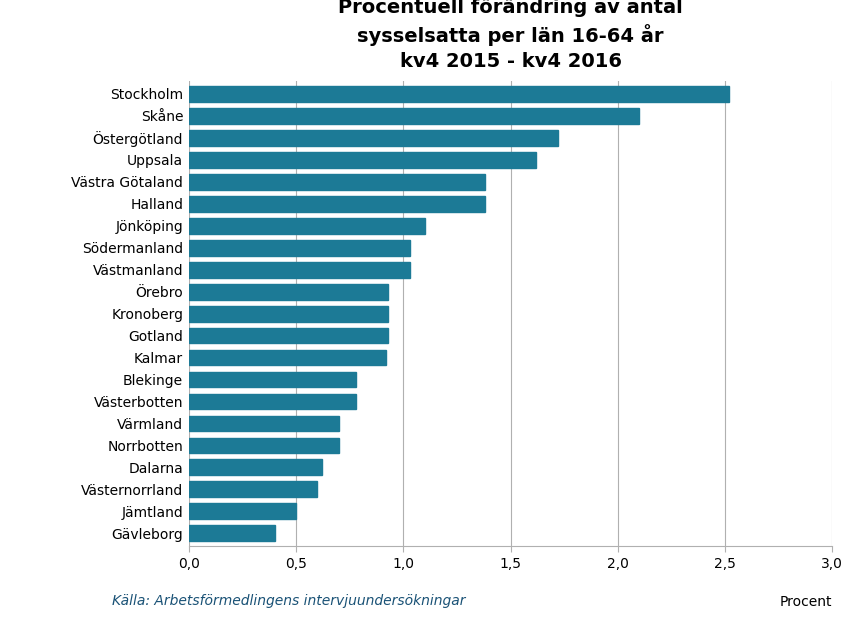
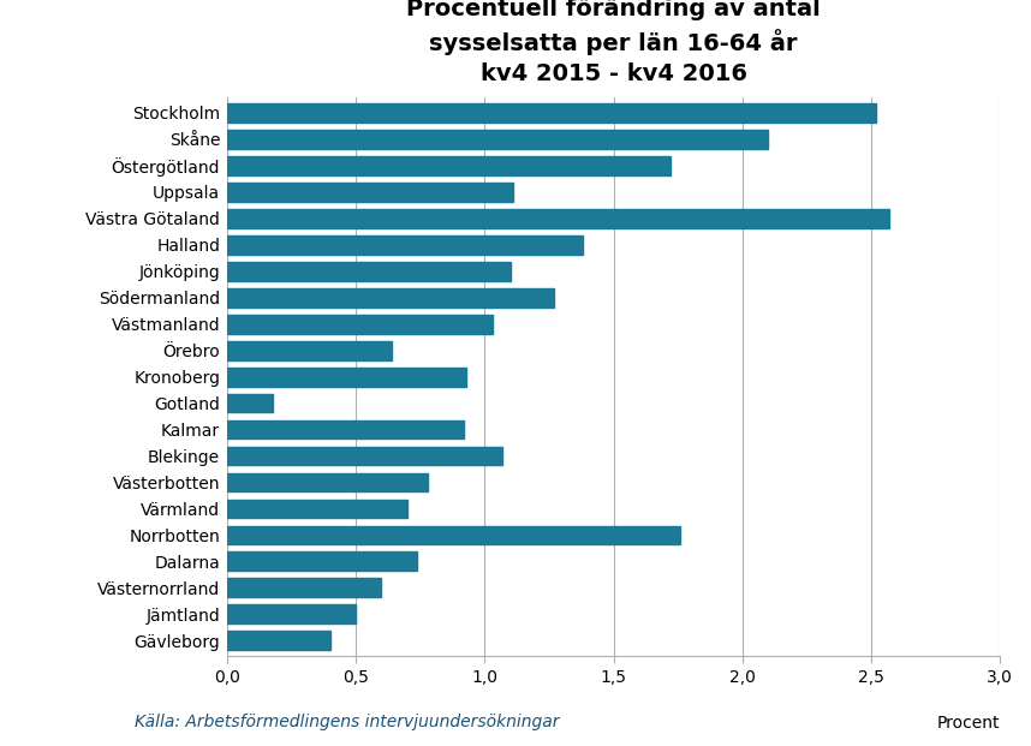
Uppsala: 1,62 -> 1,11
Västra Götaland: 1,38 -> 2,57
Södermanland: 1,03 -> 1,27
Örebro: 0,93 -> 0,64
Gotland: 0,93 -> 0,18
Blekinge: 0,78 -> 1,07
Norrbotten: 0,70 -> 1,76
Dalarna: 0,62 -> 0,74
